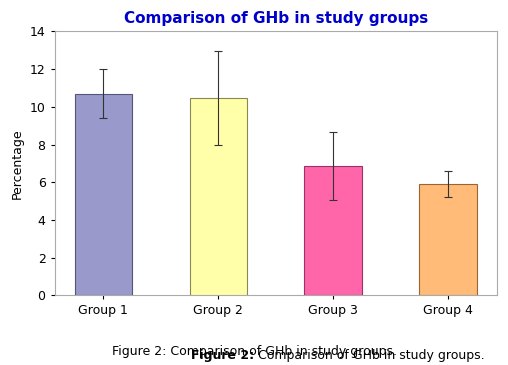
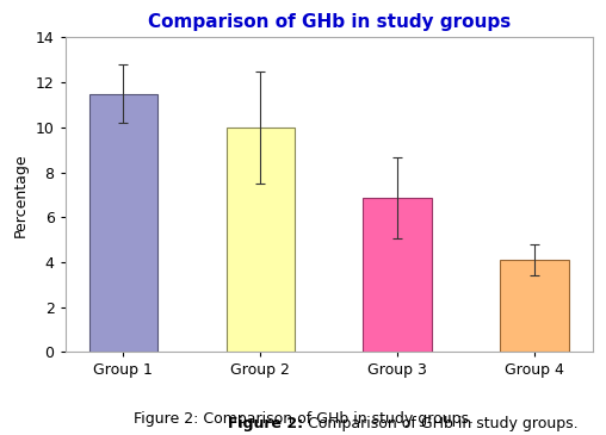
Group 1: 10.7 -> 11.5
Group 2: 10.4 -> 10.0
Group 4: 5.9 -> 4.1
